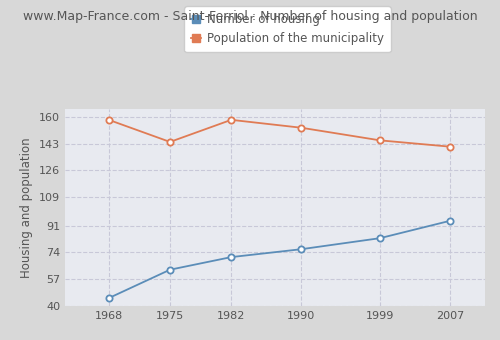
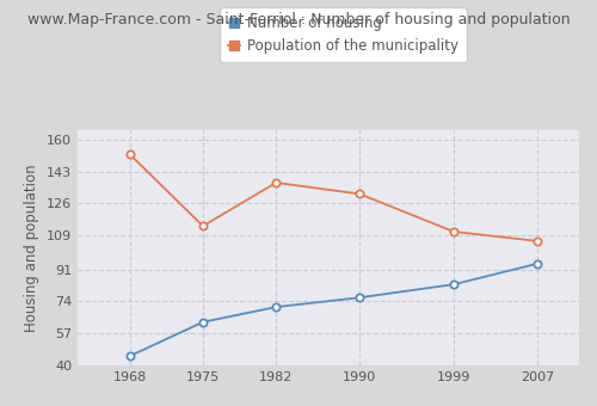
Population of the municipality/1968: 158 -> 152
Population of the municipality/1975: 144 -> 114
Population of the municipality/1982: 158 -> 137
Population of the municipality/1990: 153 -> 131
Population of the municipality/1999: 145 -> 111
Population of the municipality/2007: 141 -> 106
